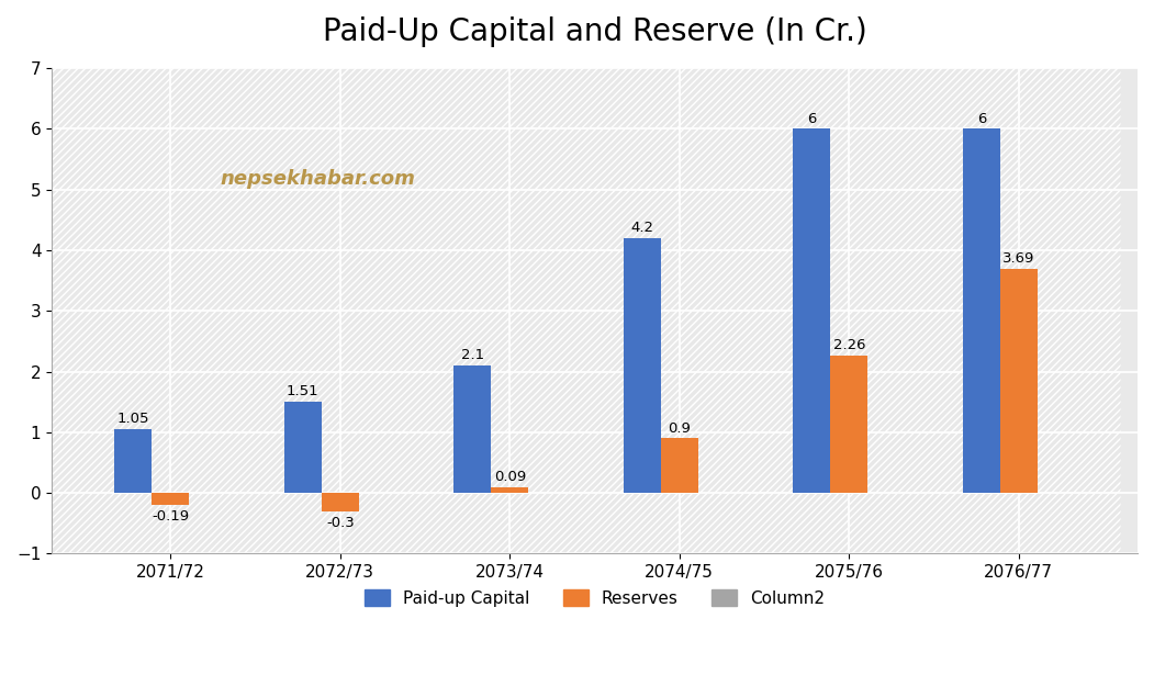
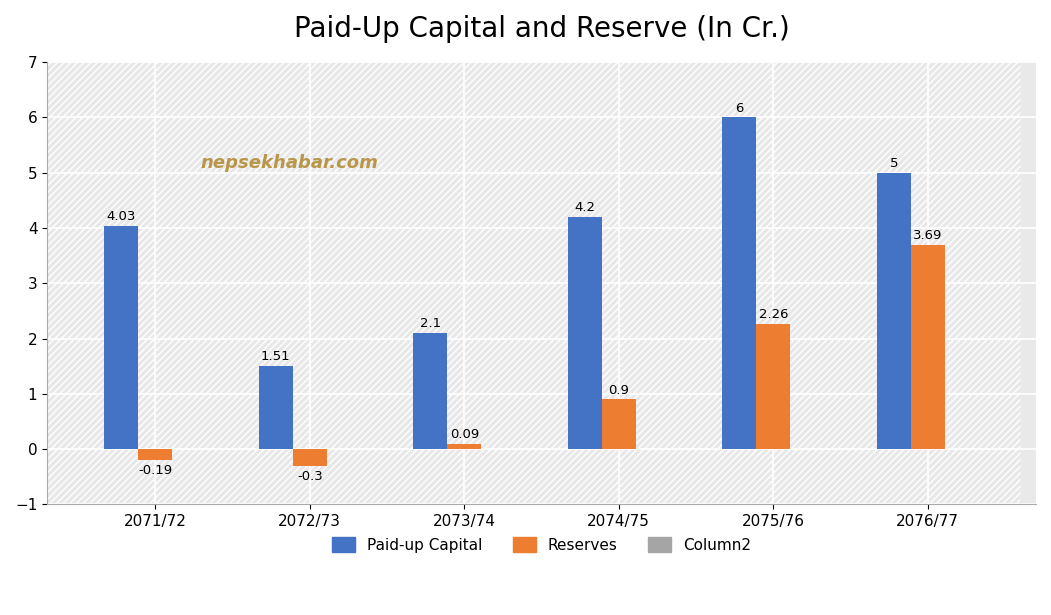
Paid-up Capital/2071/72: 1.05 -> 4.03
Paid-up Capital/2076/77: 6 -> 5
